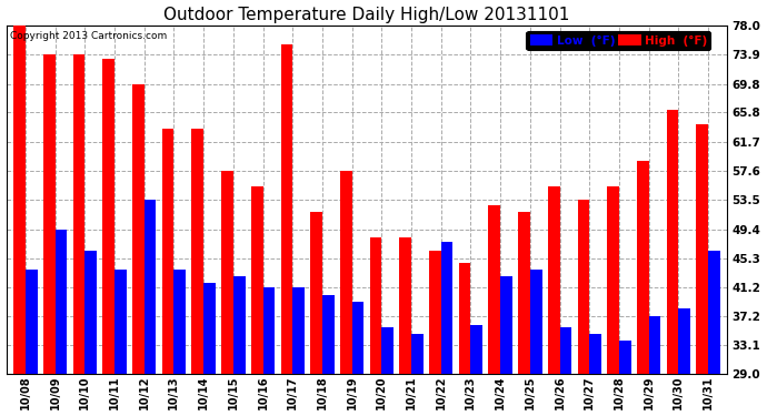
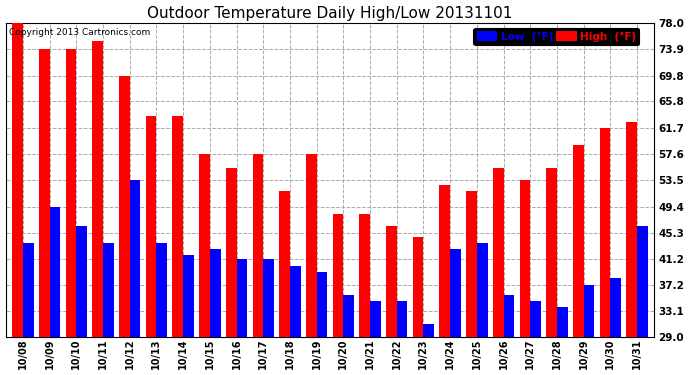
High (°F)/10/11: 73.4 -> 75.2
High (°F)/10/17: 75.4 -> 57.6
Low (°F)/10/22: 47.6 -> 34.7
Low (°F)/10/23: 36.0 -> 31.1
High (°F)/10/30: 66.2 -> 61.7
High (°F)/10/31: 64.2 -> 62.6
